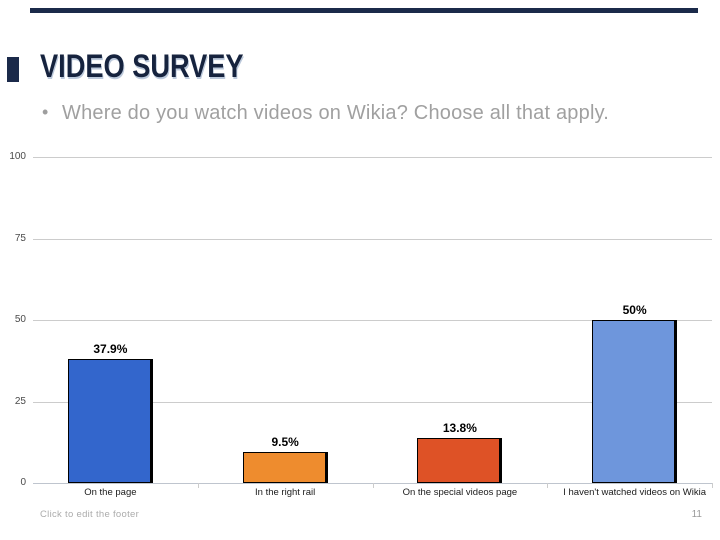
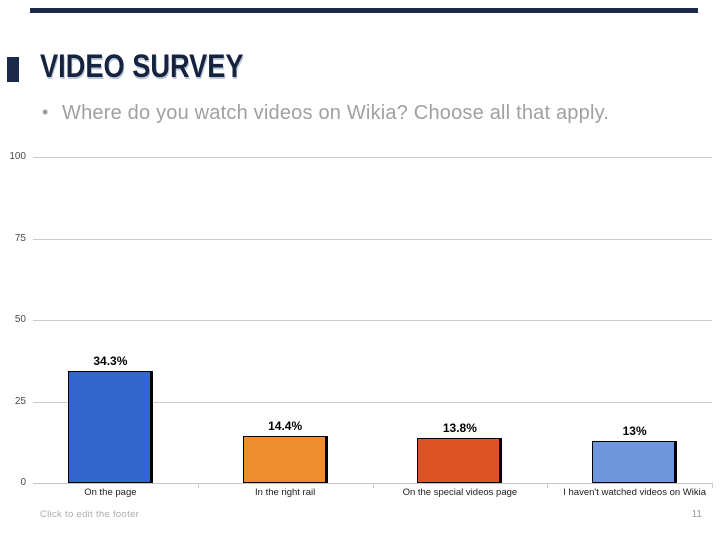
On the page: 37.9% -> 34.3%
In the right rail: 9.5% -> 14.4%
I haven't watched videos on Wikia: 50% -> 13%
